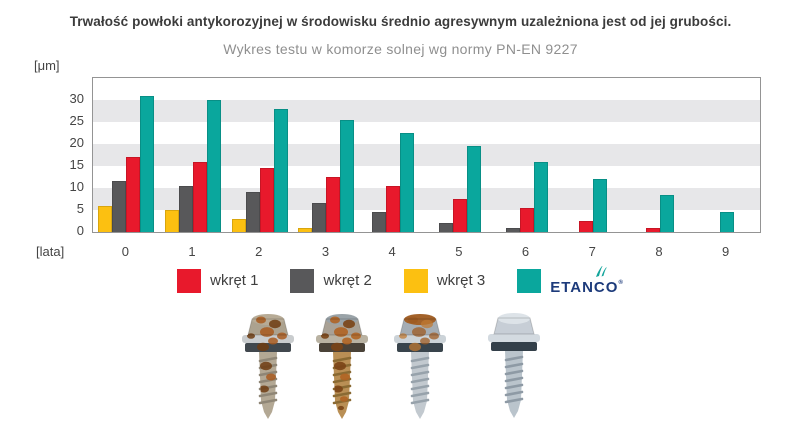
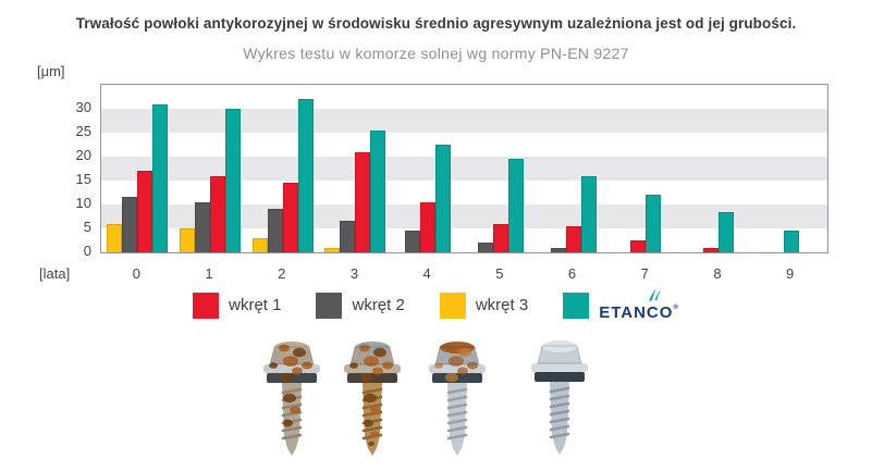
ETANCO/2: 28 -> 32
wkręt 1/3: 12 -> 21
wkręt 1/5: 8 -> 6
